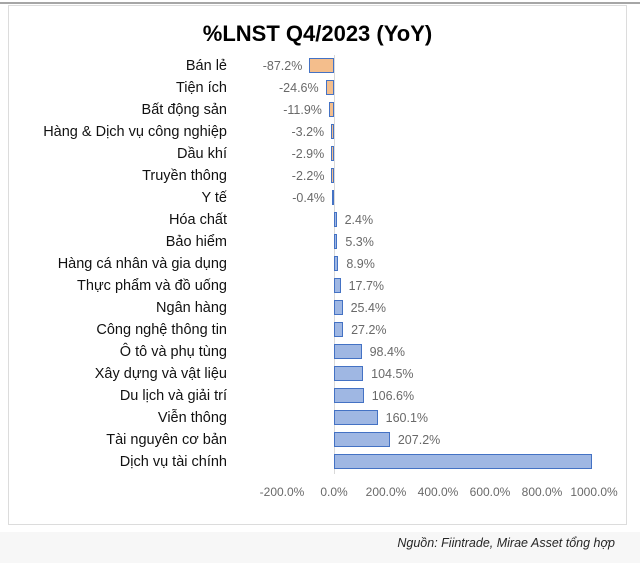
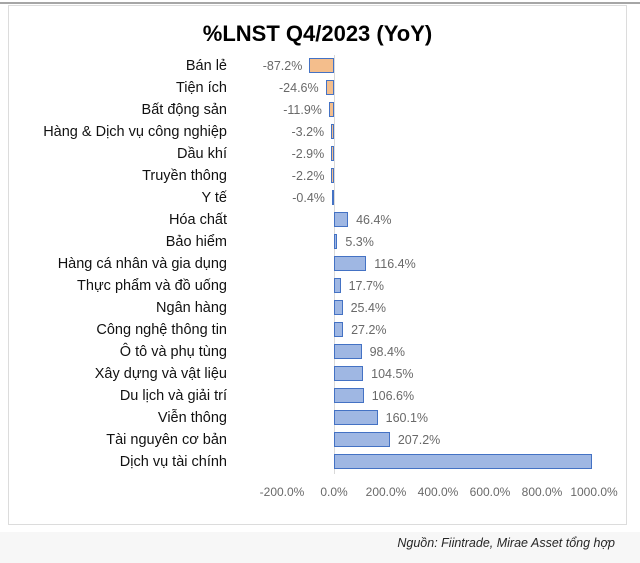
Hóa chất: 2.4% -> 46.4%
Hàng cá nhân và gia dụng: 8.9% -> 116.4%
